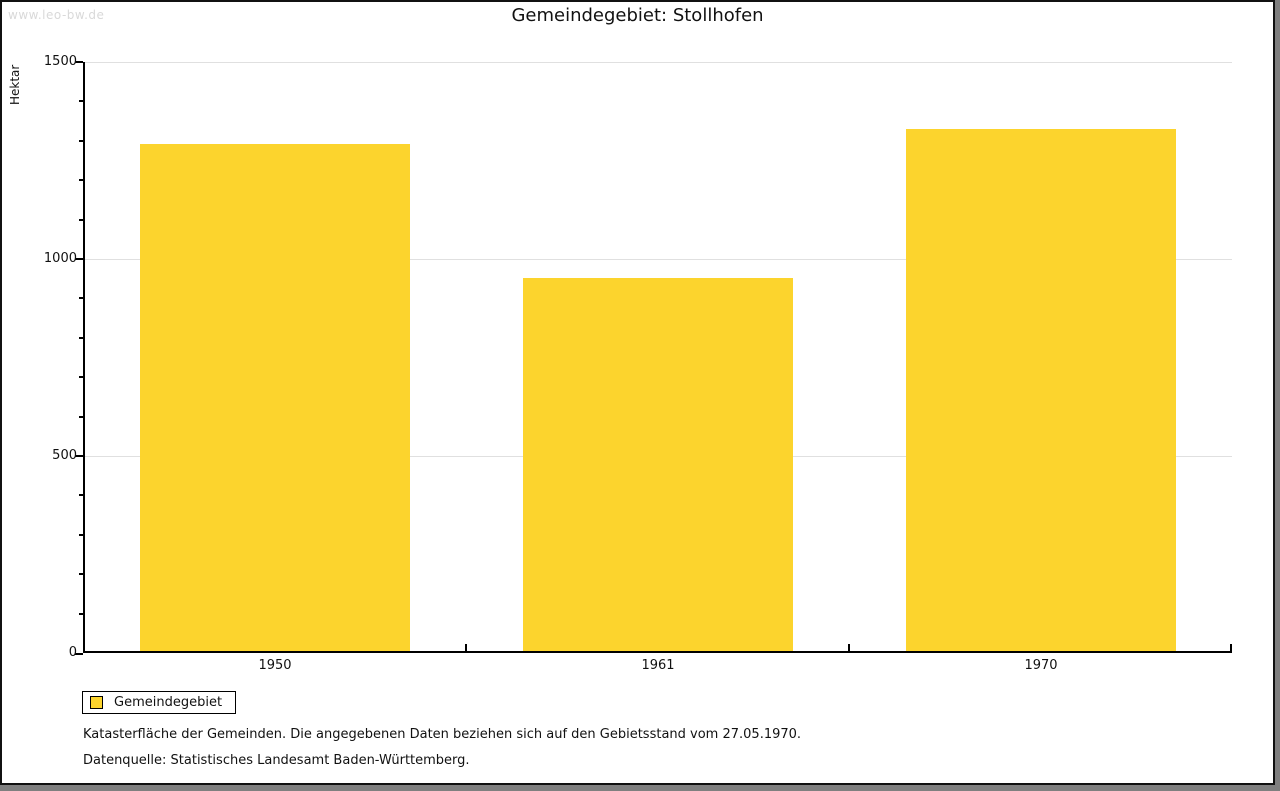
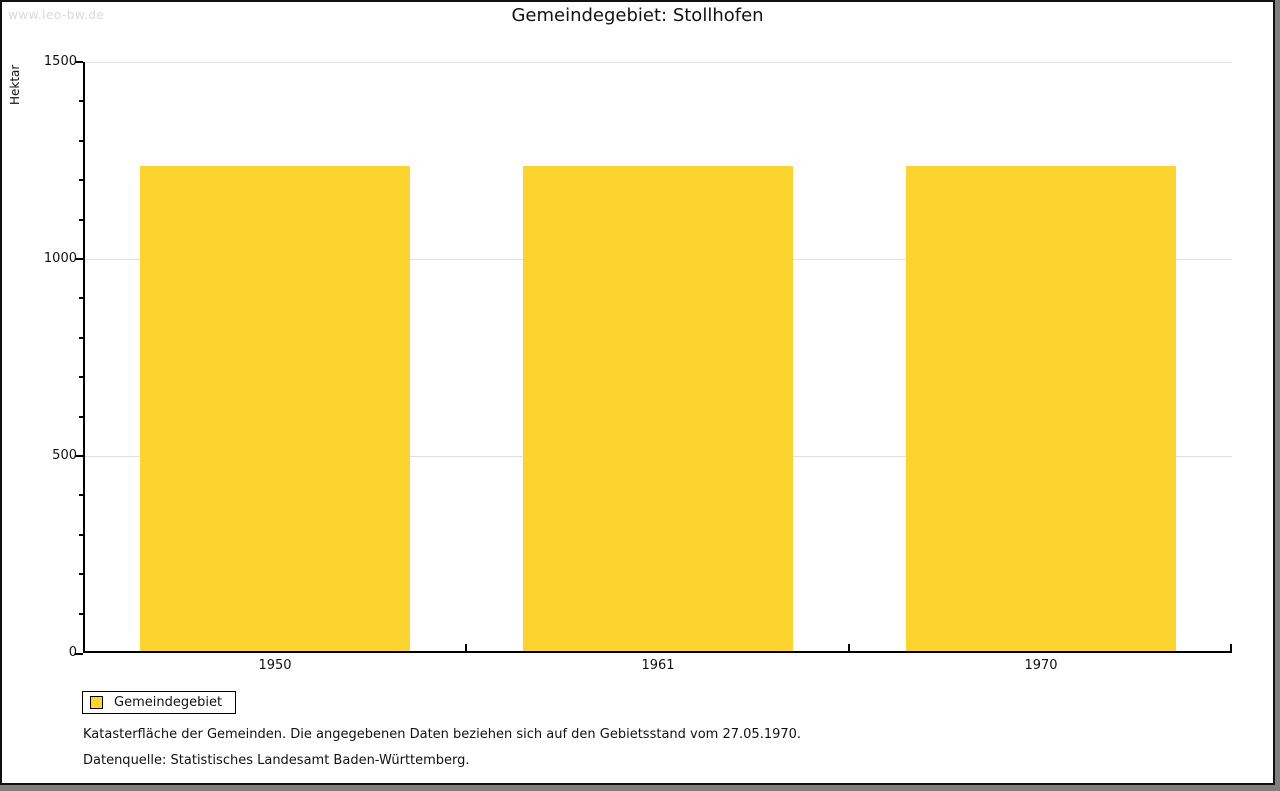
1950: 1290 -> 1240
1961: 950 -> 1240
1970: 1330 -> 1240
